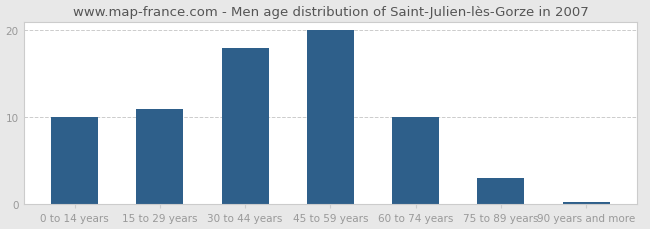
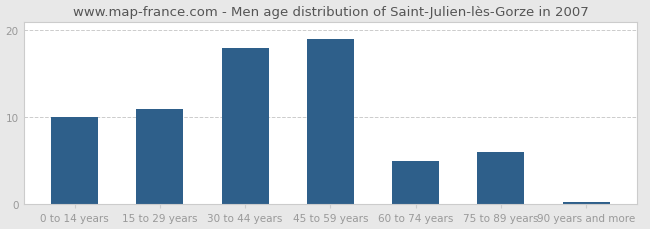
45 to 59 years: 20.0 -> 19.0
60 to 74 years: 10.0 -> 5.0
75 to 89 years: 3.0 -> 6.0
